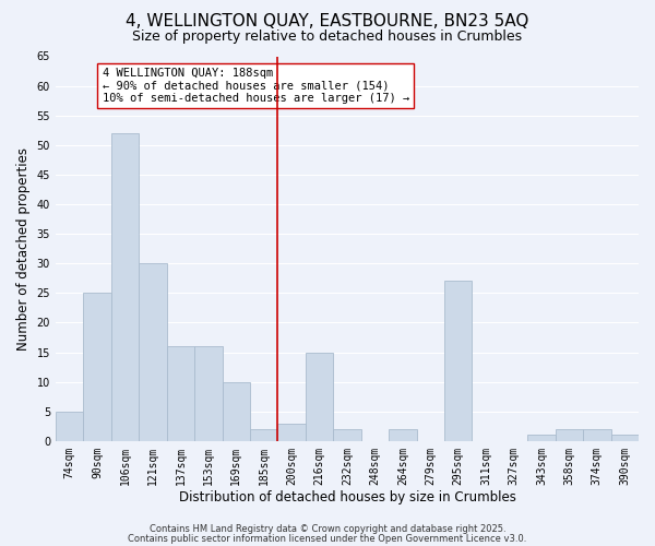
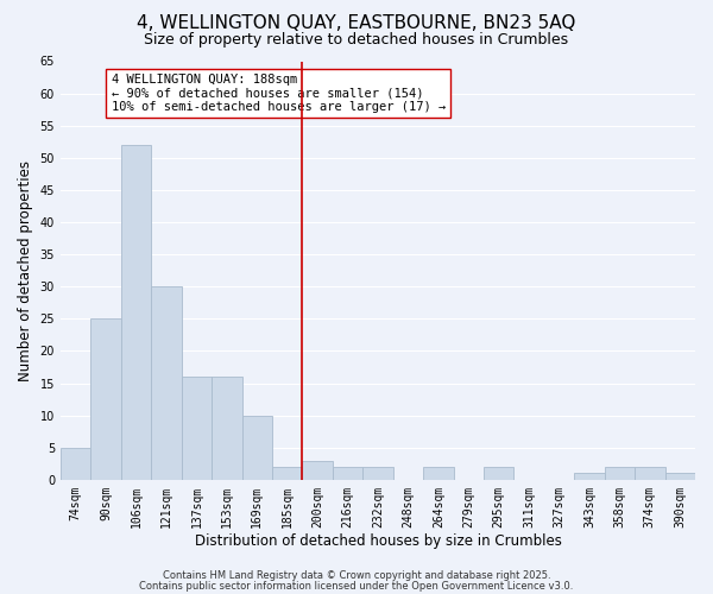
216sqm: 15 -> 2
295sqm: 27 -> 2
